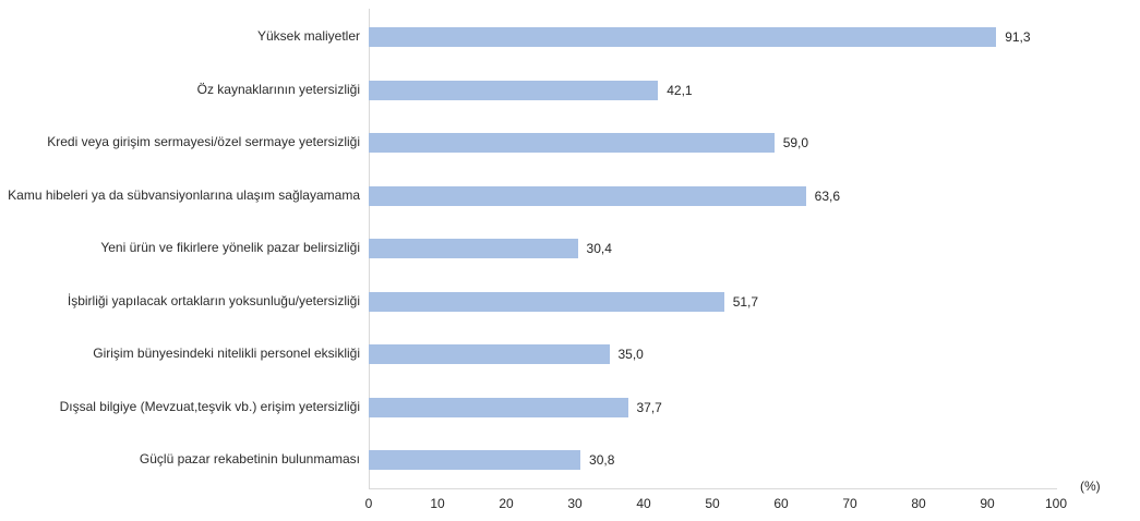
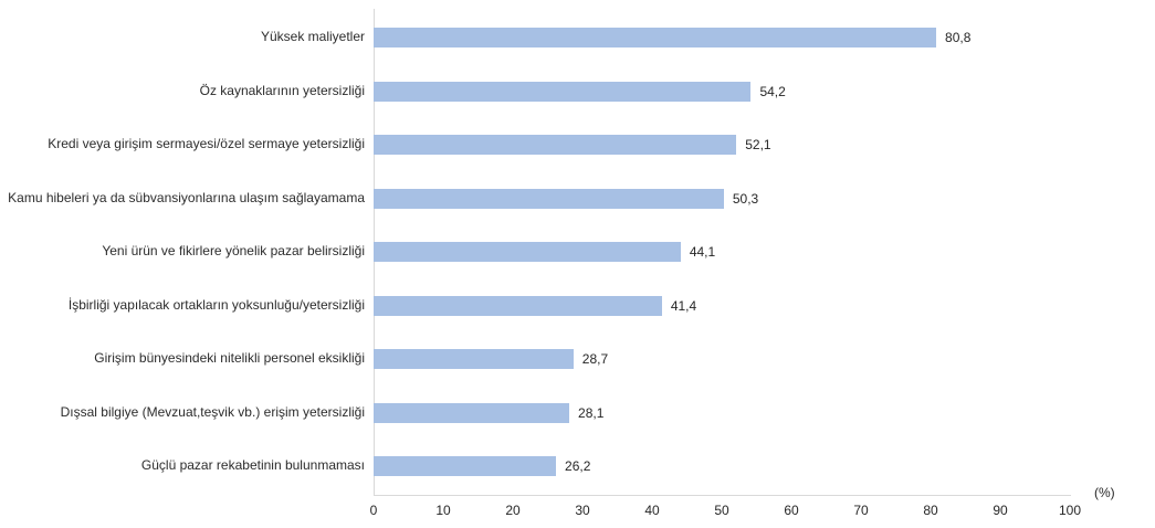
Yüksek maliyetler: 91,3 -> 80,8
Öz kaynaklarının yetersizliği: 42,1 -> 54,2
Kredi veya girişim sermayesi/özel sermaye yetersizliği: 59,0 -> 52,1
Kamu hibeleri ya da sübvansiyonlarına ulaşım sağlayamama: 63,6 -> 50,3
Yeni ürün ve fikirlere yönelik pazar belirsizliği: 30,4 -> 44,1
İşbirliği yapılacak ortakların yoksunluğu/yetersizliği: 51,7 -> 41,4
Girişim bünyesindeki nitelikli personel eksikliği: 35,0 -> 28,7
Dışsal bilgiye (Mevzuat,teşvik vb.) erişim yetersizliği: 37,7 -> 28,1
Güçlü pazar rekabetinin bulunmaması: 30,8 -> 26,2
